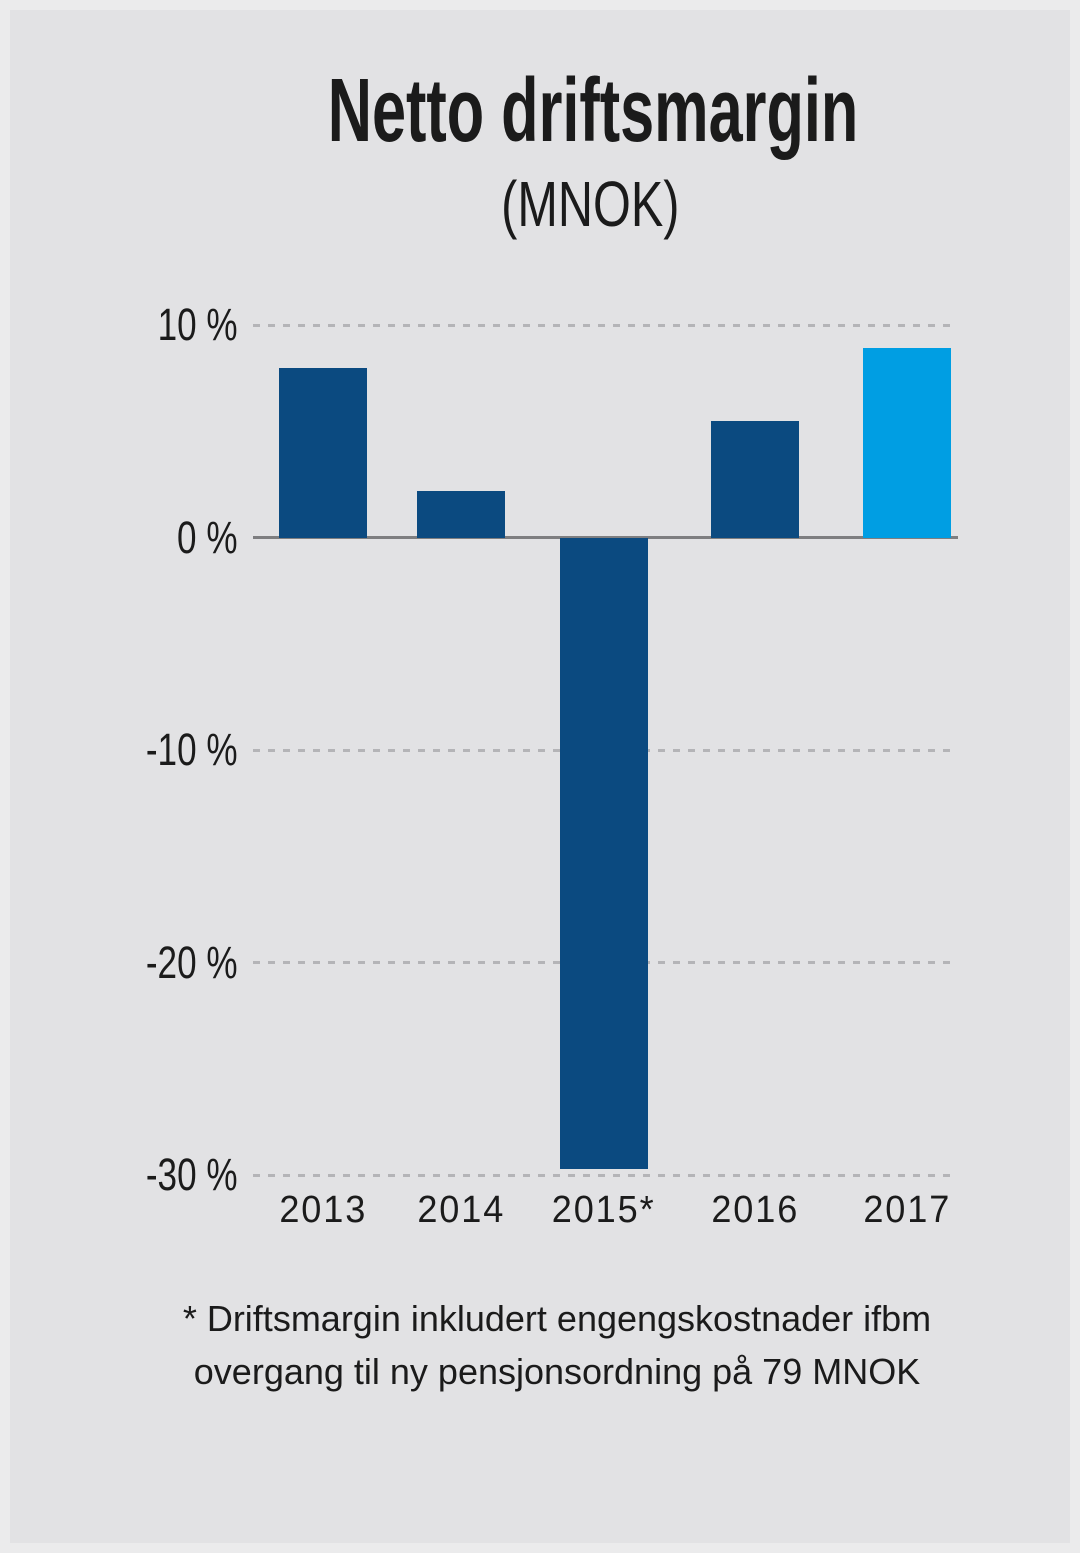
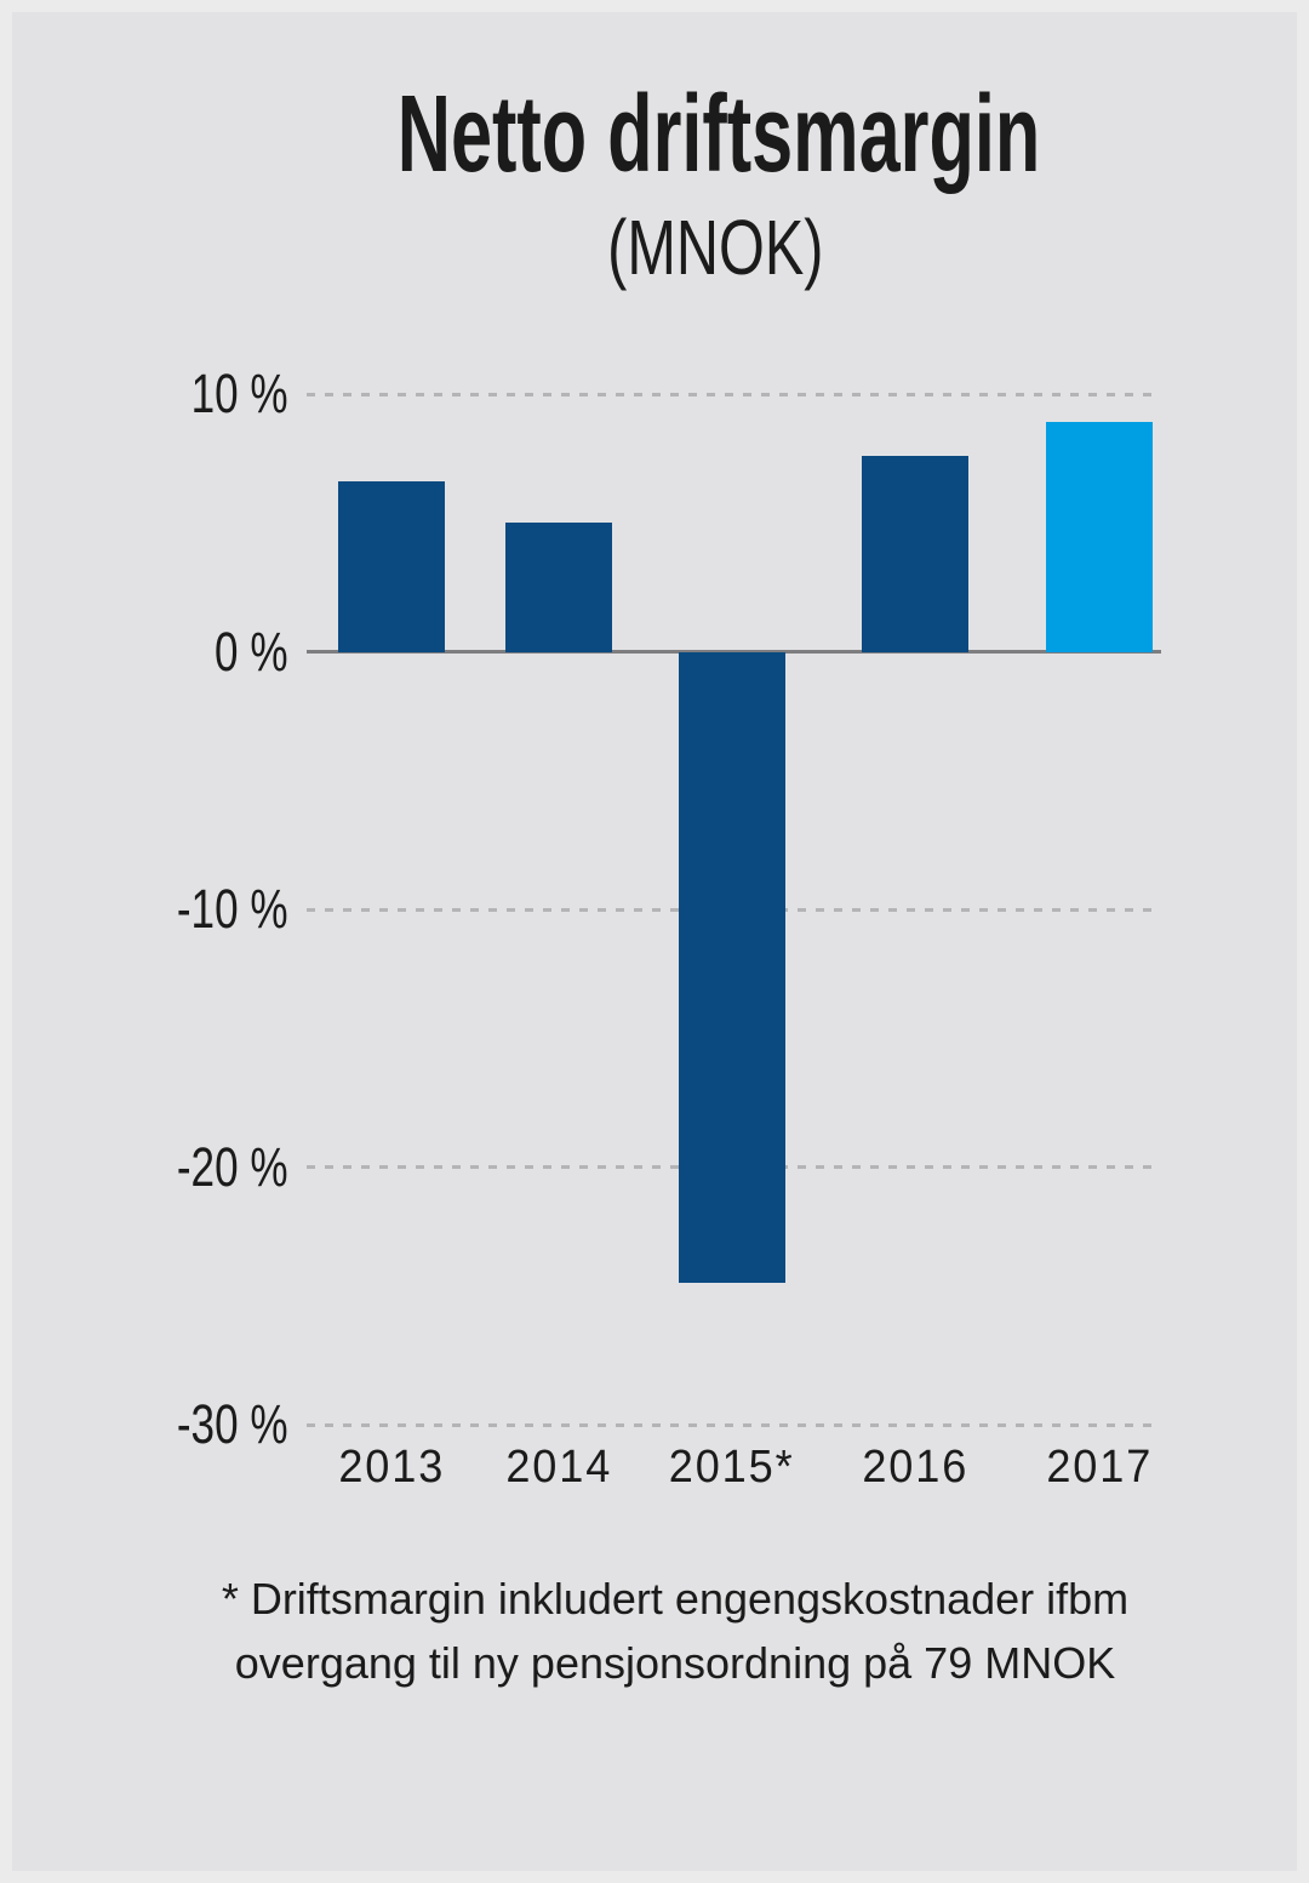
2013: 8.0% -> 6.6%
2014: 2.2% -> 5.0%
2015*: -29.7% -> -24.5%
2016: 5.5% -> 7.6%
